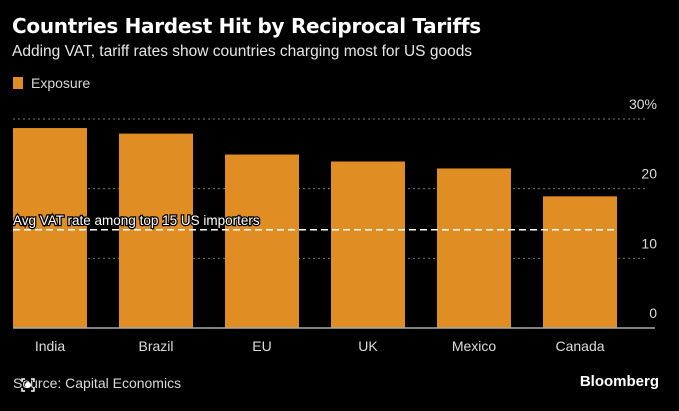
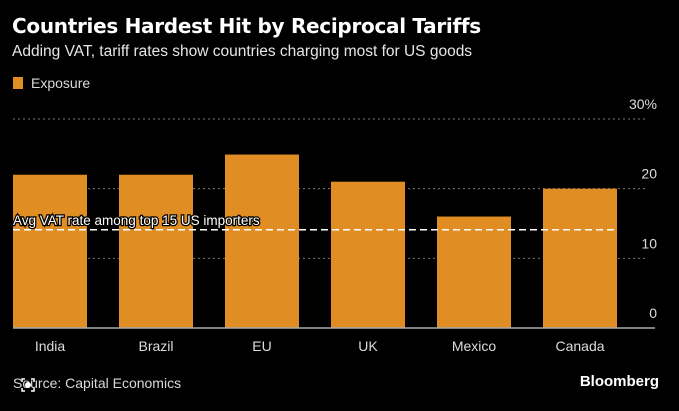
India: 29% -> 22%
Brazil: 28% -> 22%
UK: 24% -> 21%
Mexico: 23% -> 16%
Canada: 19% -> 20%
